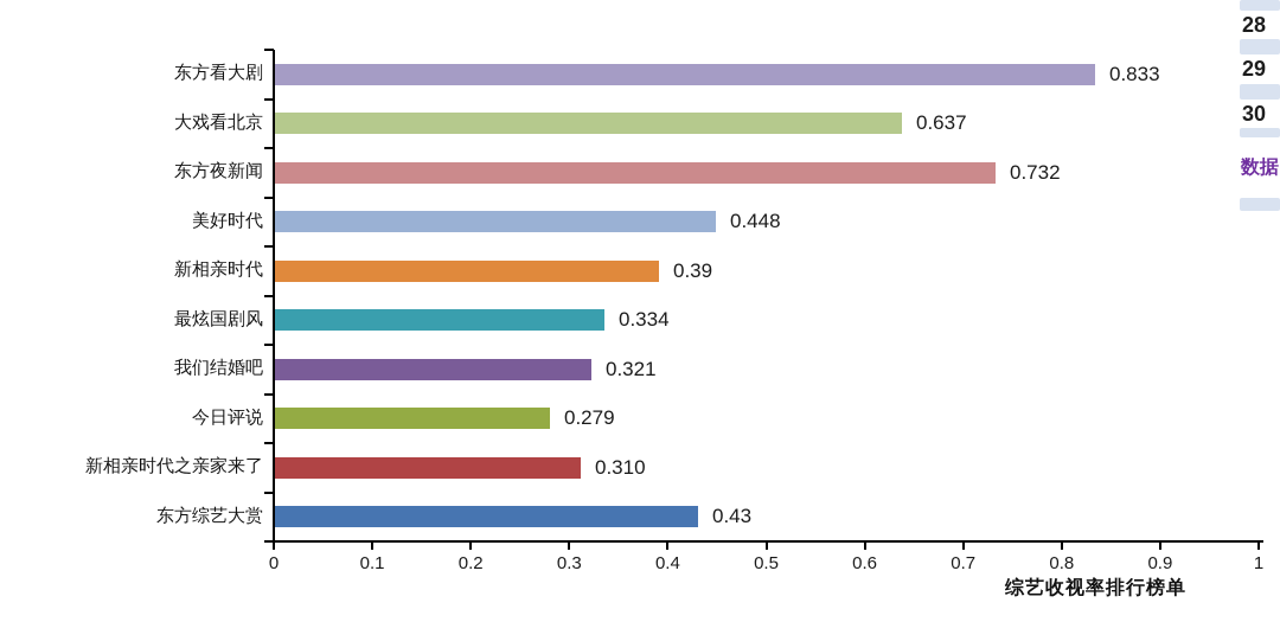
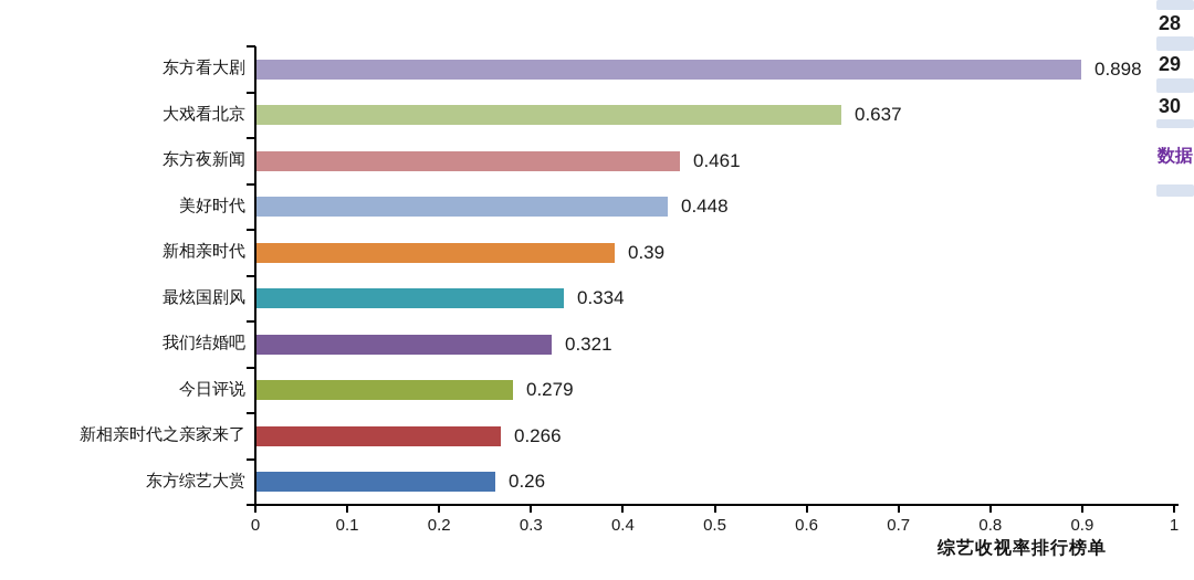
东方看大剧: 0.833 -> 0.898
东方夜新闻: 0.732 -> 0.461
新相亲时代之亲家来了: 0.310 -> 0.266
东方综艺大赏: 0.43 -> 0.26
